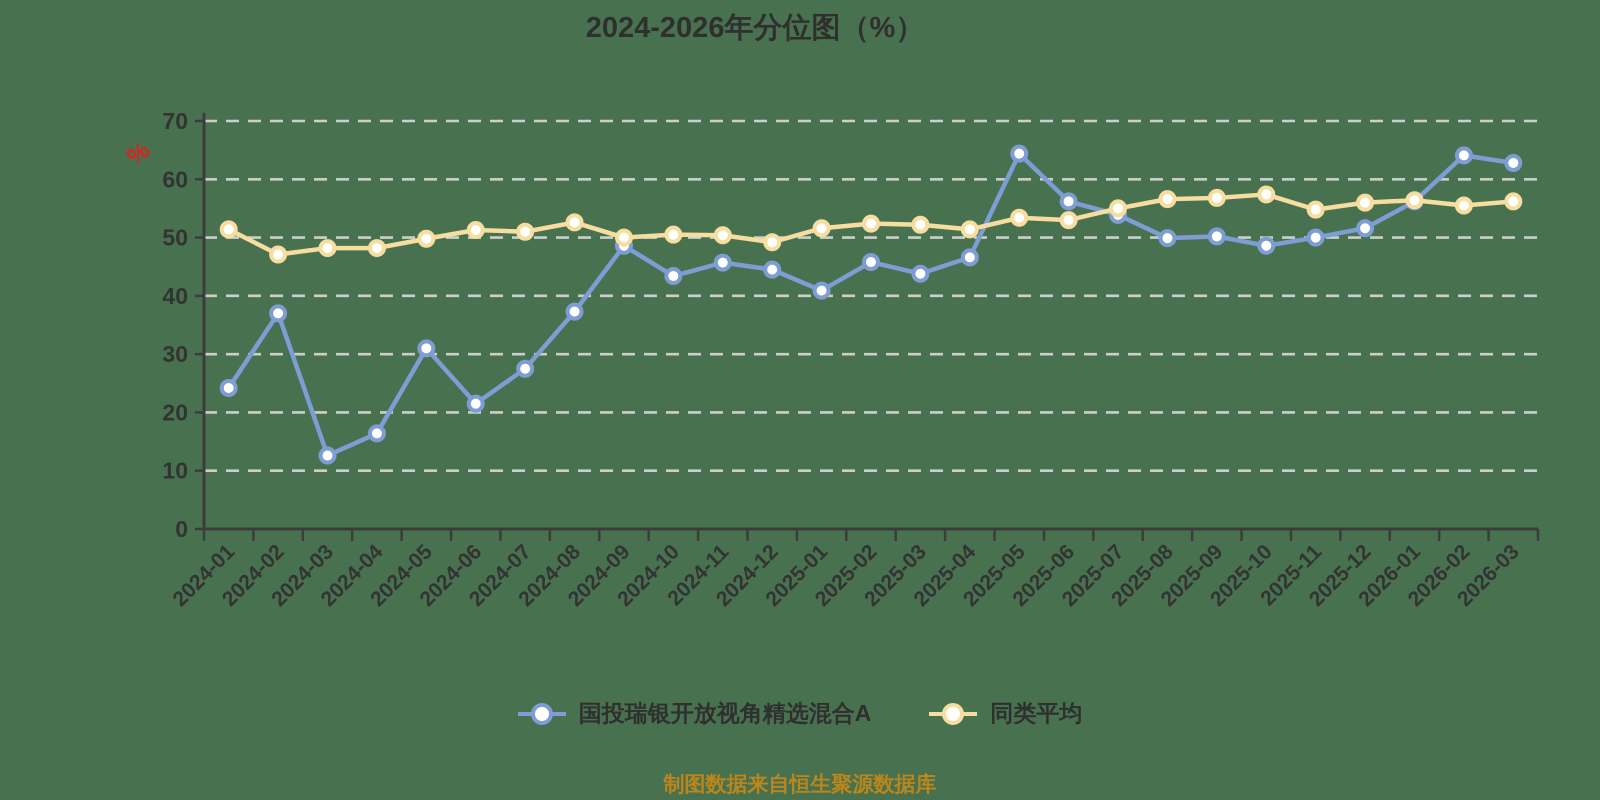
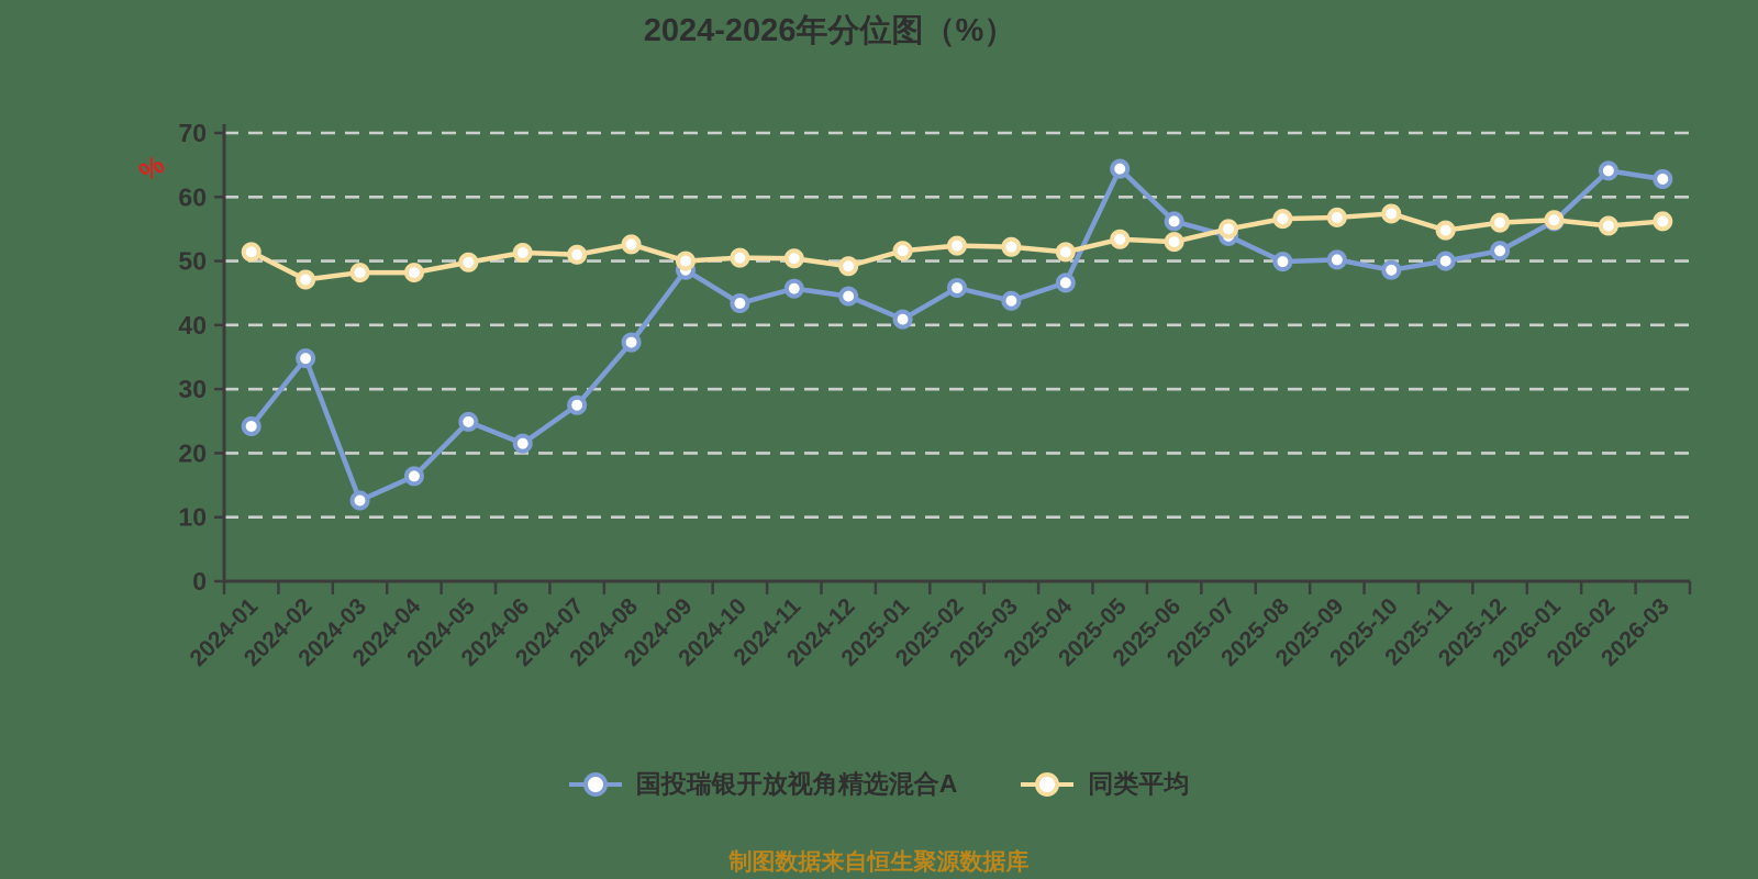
国投瑞银开放视角精选混合A/2024-02: 37 -> 35
国投瑞银开放视角精选混合A/2024-05: 31 -> 25
